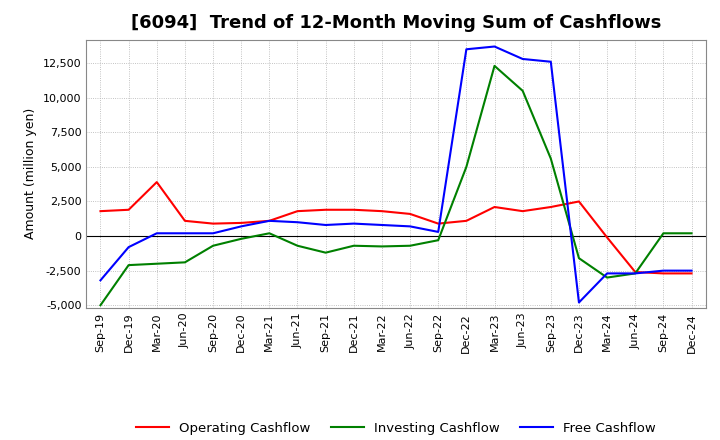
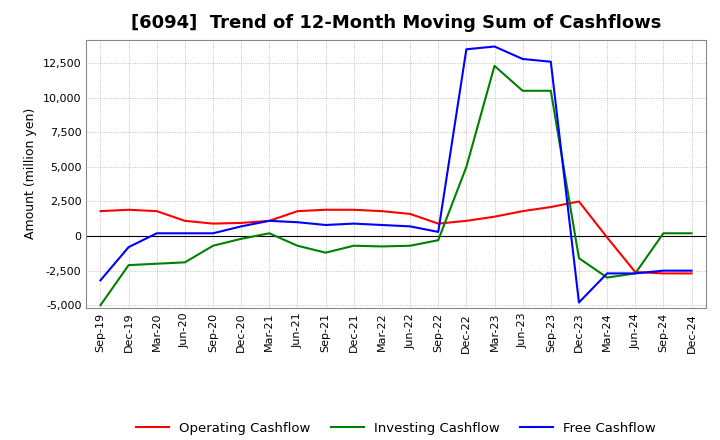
Operating Cashflow/Mar-20: 3,900 -> 1,800
Operating Cashflow/Mar-23: 2,100 -> 1,400
Investing Cashflow/Sep-23: 5,600 -> 10,500
